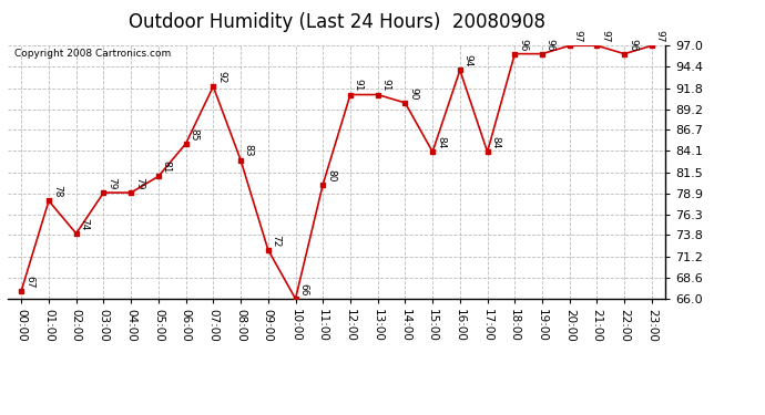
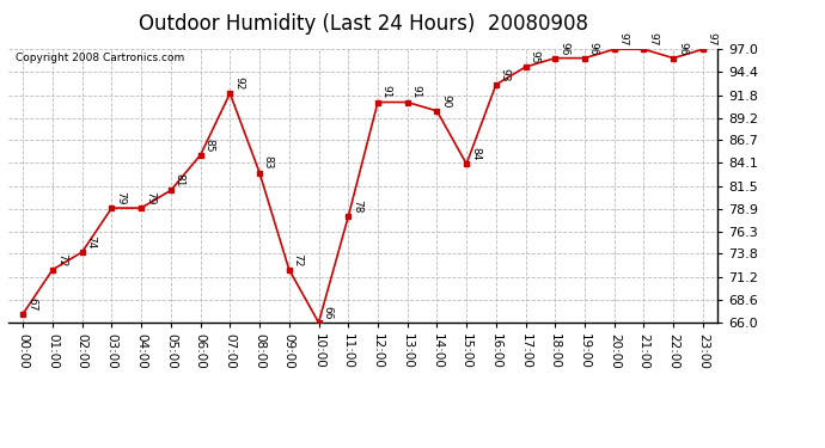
01:00: 78 -> 72
11:00: 80 -> 78
16:00: 94 -> 93
17:00: 84 -> 95
